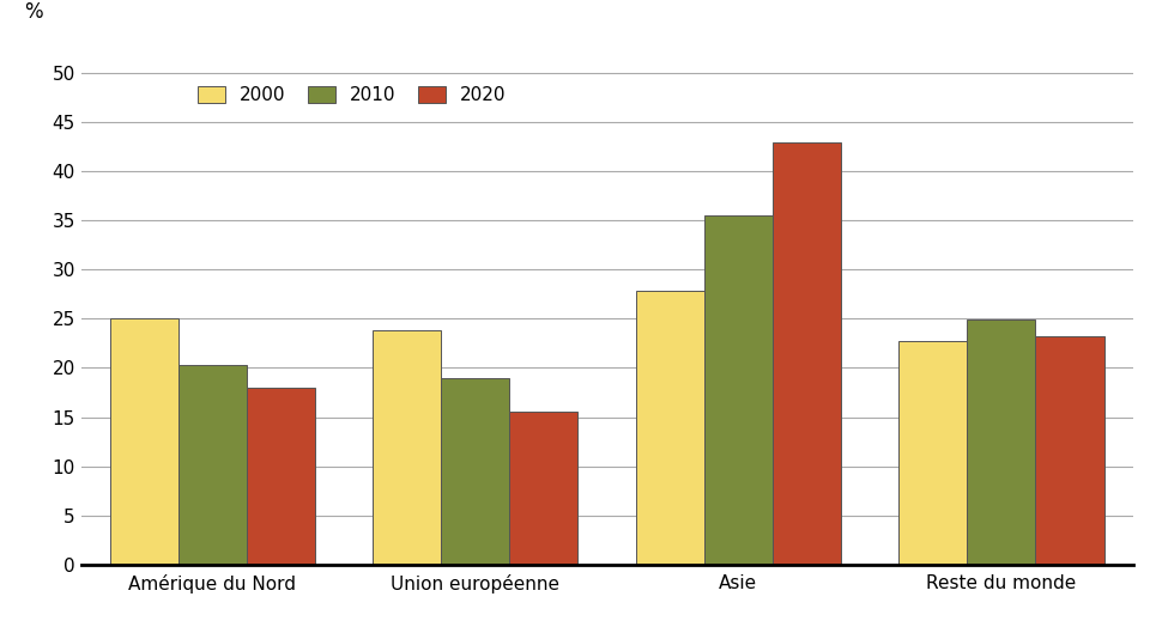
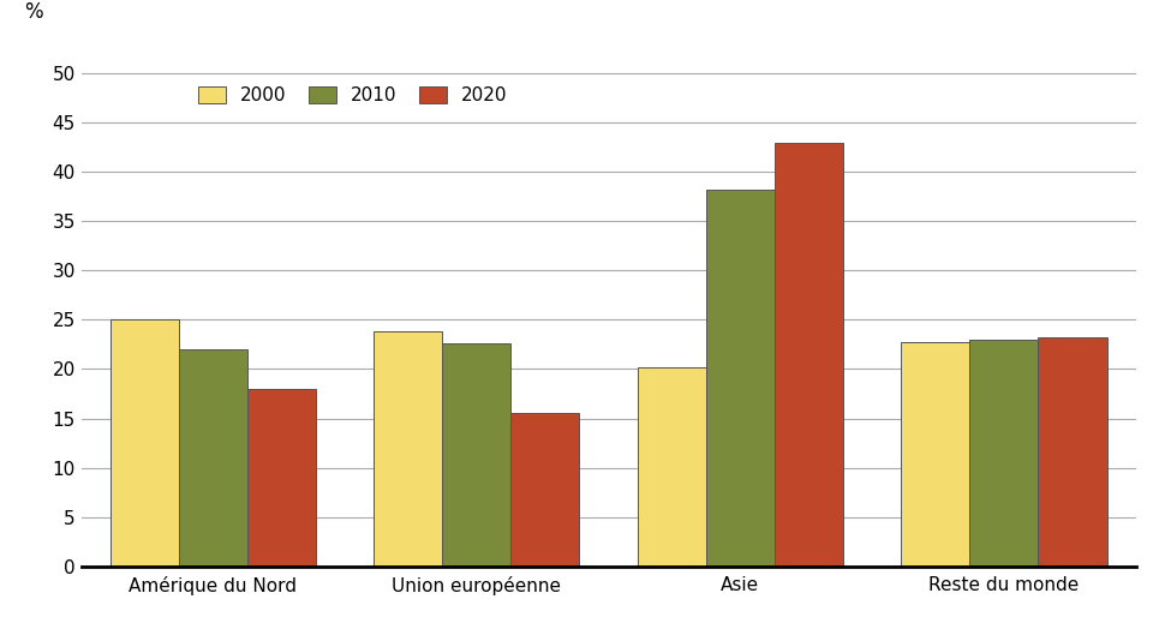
2010/Amérique du Nord: 20.3 -> 22.0
2010/Union européenne: 19.0 -> 22.6
2000/Asie: 27.8 -> 20.2
2010/Asie: 35.5 -> 38.2
2010/Reste du monde: 24.9 -> 23.0
